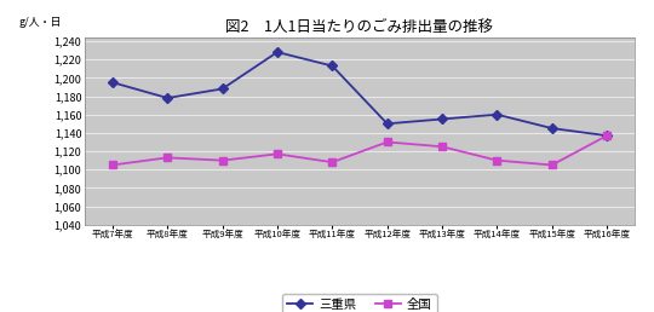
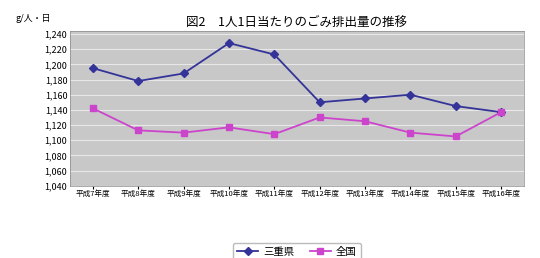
全国/平成7年度: 1,105 -> 1,142
